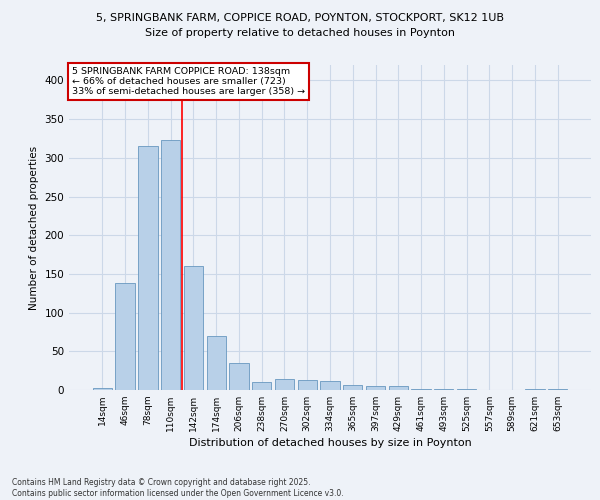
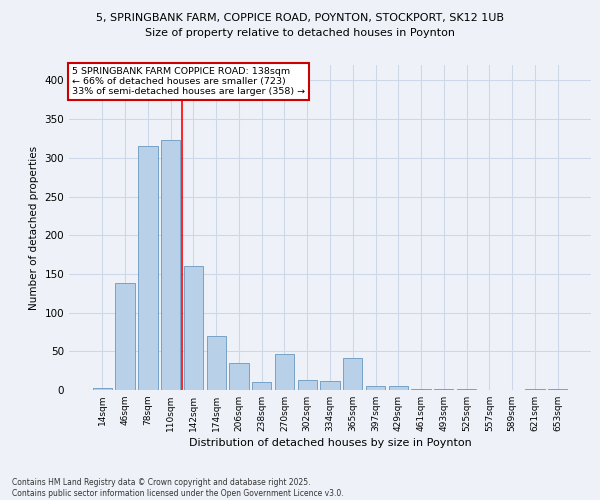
270sqm: 14 -> 46
365sqm: 7 -> 42
